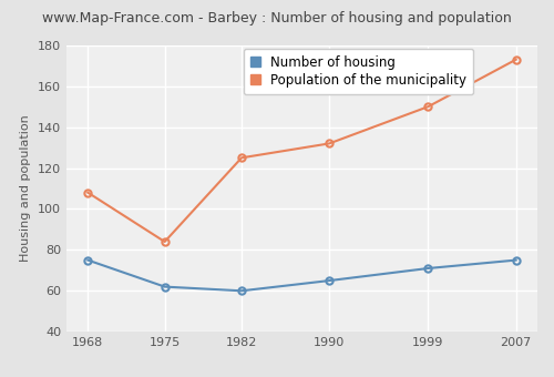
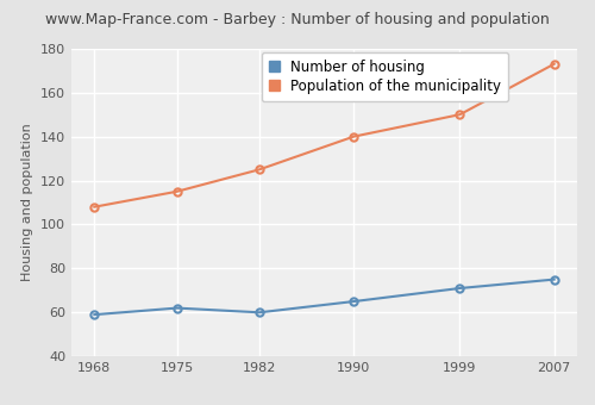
Number of housing/1968: 75 -> 59
Population of the municipality/1975: 84 -> 115
Population of the municipality/1990: 132 -> 140
